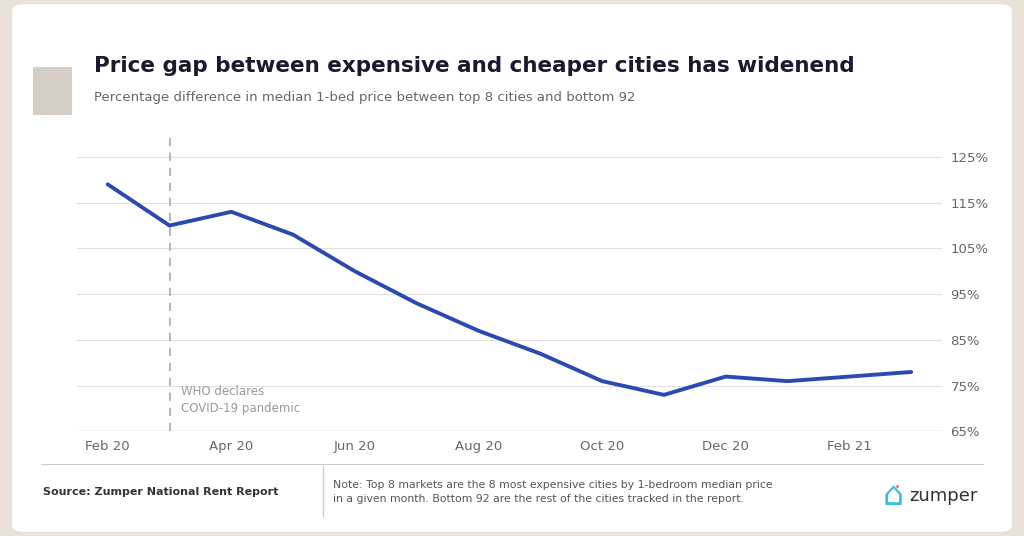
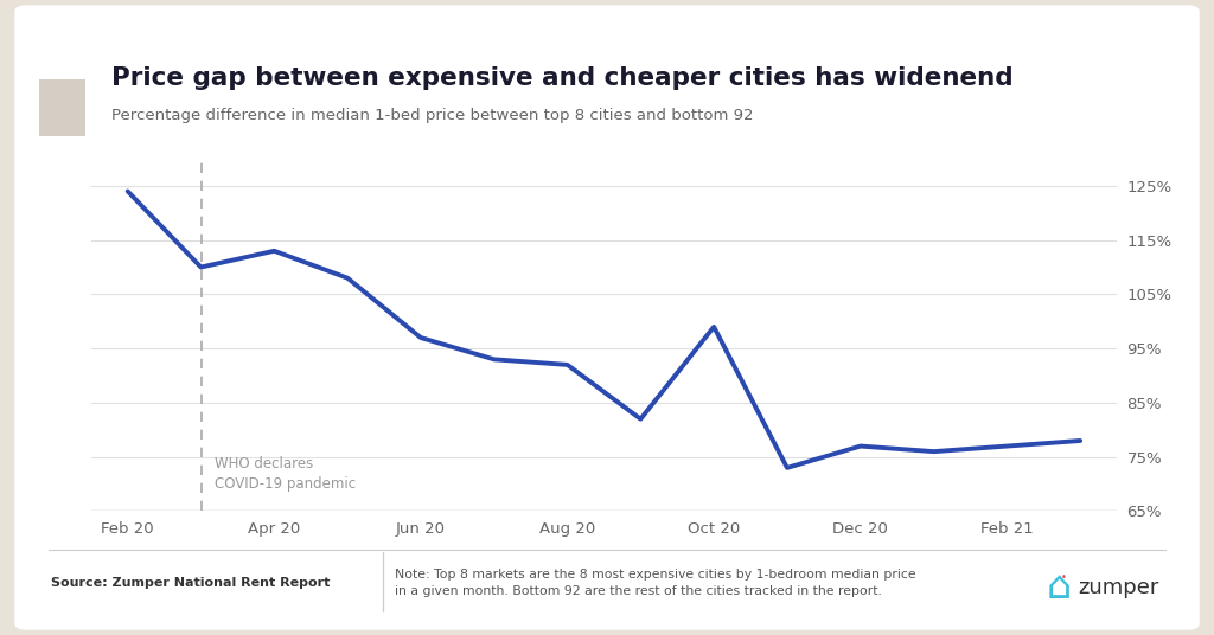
Feb 20: 119% -> 124%
Jun 20: 100% -> 97%
Aug 20: 87% -> 92%
Oct 20: 76% -> 99%
